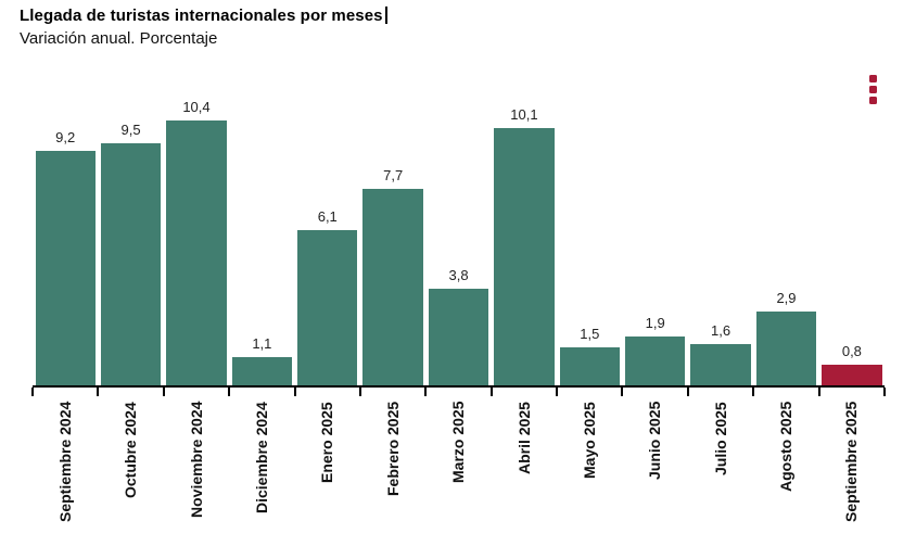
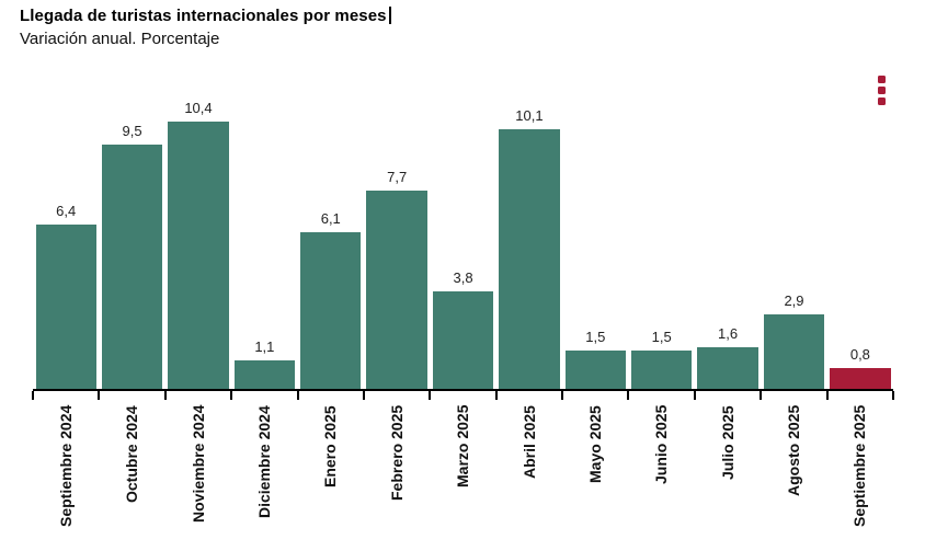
Septiembre 2024: 9,2 -> 6,4
Junio 2025: 1,9 -> 1,5
